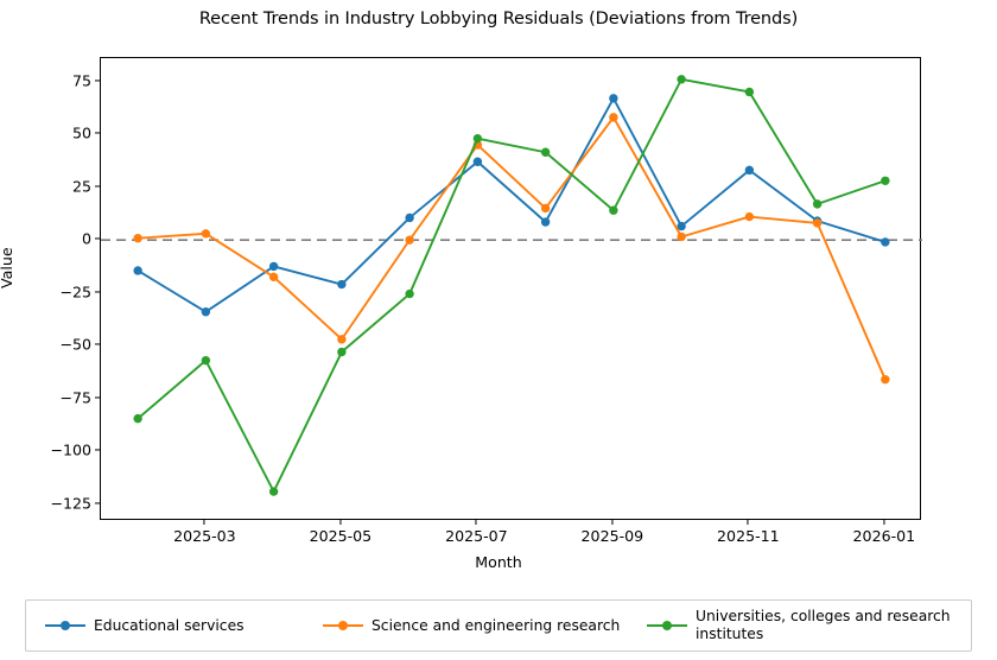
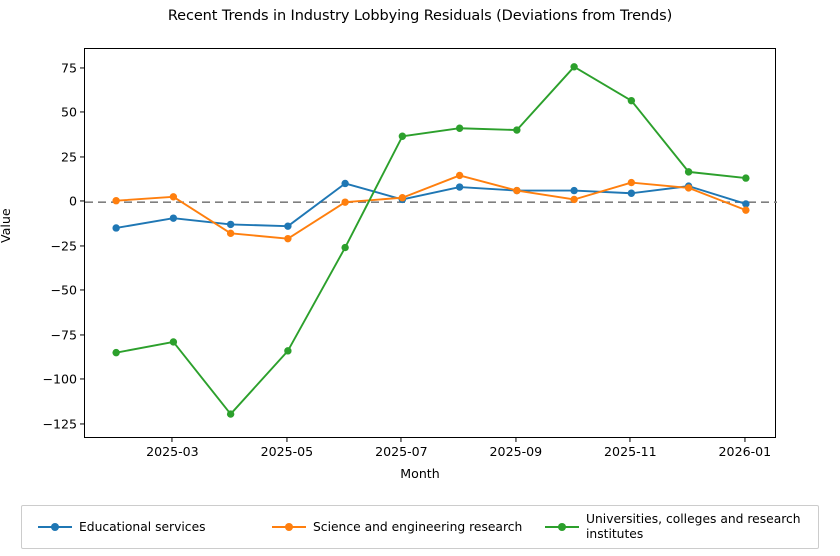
Educational services/2025-03: -34 -> -9
Universities, colleges and research institutes/2025-03: -57 -> -78
Educational services/2025-05: -21 -> -14
Science and engineering research/2025-05: -47 -> -20
Universities, colleges and research institutes/2025-05: -53 -> -84
Educational services/2025-07: 37 -> 2
Science and engineering research/2025-07: 45 -> 2
Universities, colleges and research institutes/2025-07: 48 -> 37
Educational services/2025-09: 67 -> 6
Science and engineering research/2025-09: 58 -> 6
Universities, colleges and research institutes/2025-09: 14 -> 40
Educational services/2025-11: 33 -> 5
Universities, colleges and research institutes/2025-11: 70 -> 57
Science and engineering research/2026-01: -66 -> -4
Universities, colleges and research institutes/2026-01: 28 -> 14
